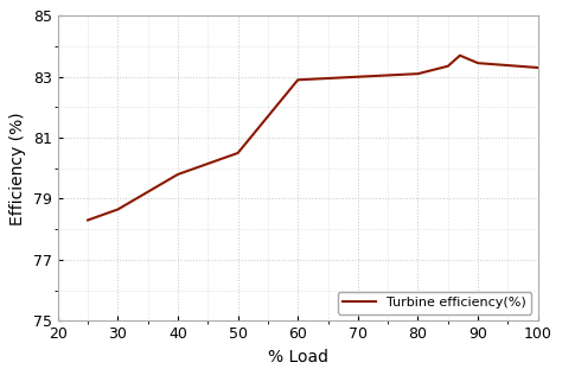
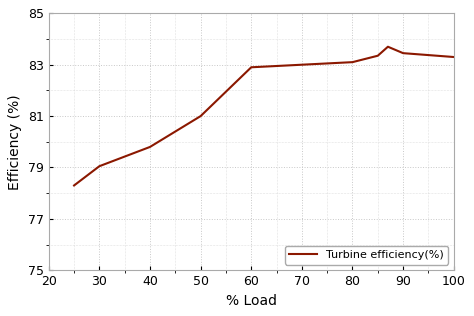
30: 78.65 -> 79.05
50: 80.50 -> 81.00
